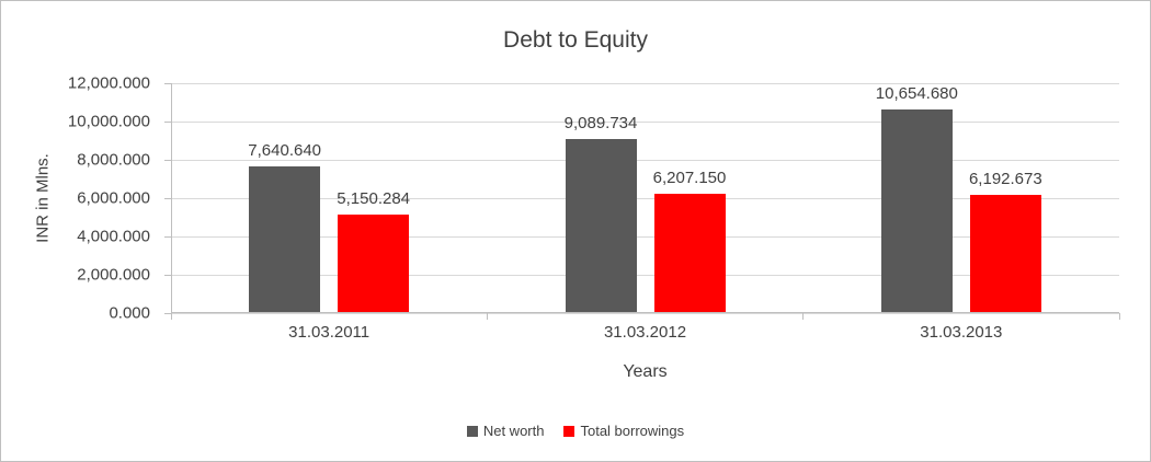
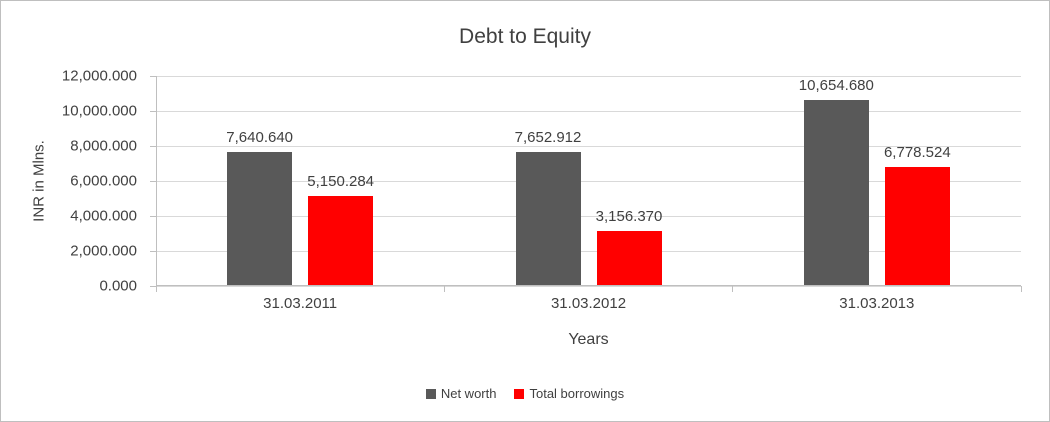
Net worth/31.03.2012: 9,089.734 -> 7,652.912
Total borrowings/31.03.2012: 6,207.150 -> 3,156.370
Total borrowings/31.03.2013: 6,192.673 -> 6,778.524
